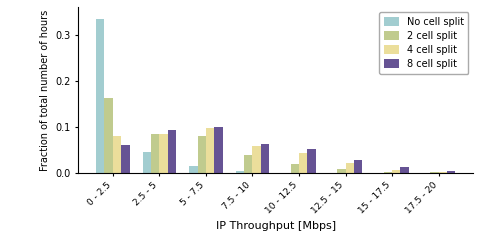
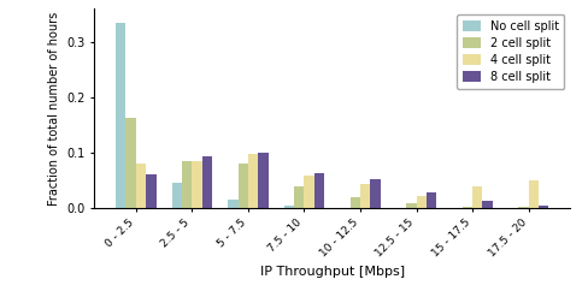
4 cell split/15 - 17.5: 0.006 -> 0.040
4 cell split/17.5 - 20: 0.003 -> 0.050
